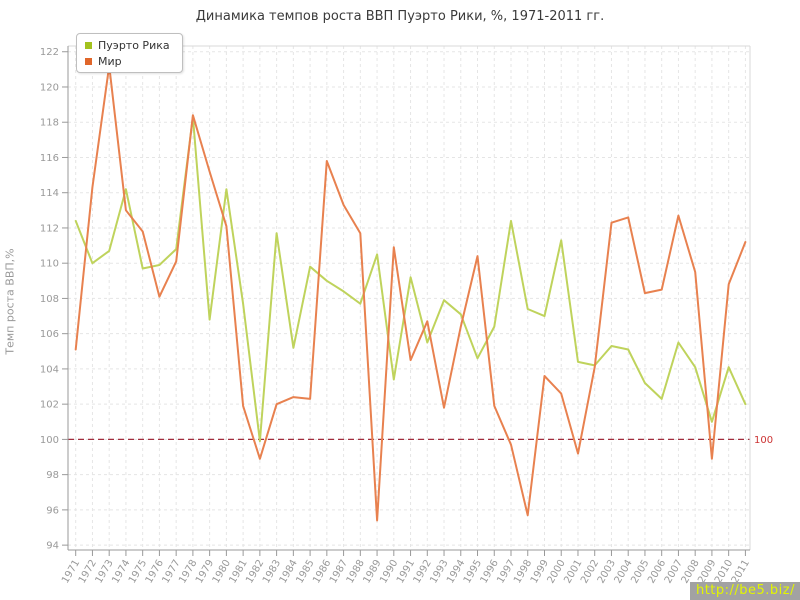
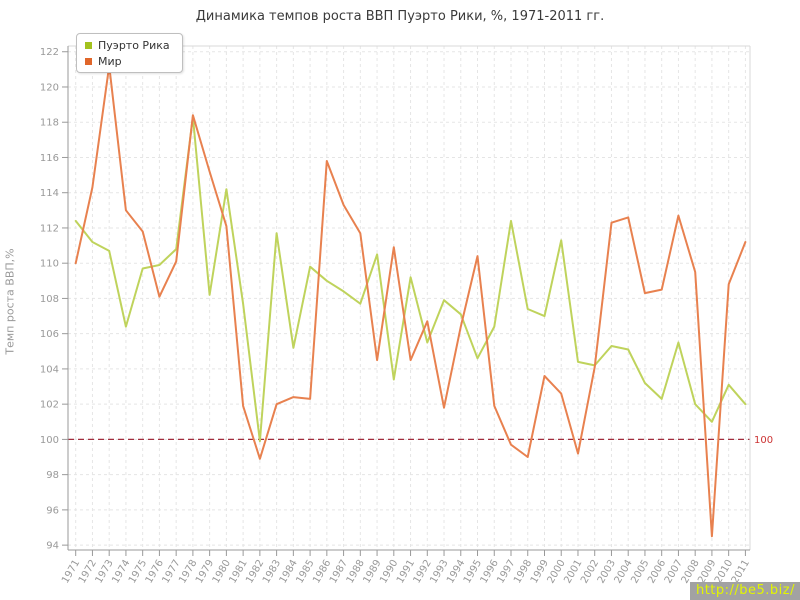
Мир/1971: 105.1 -> 110.0
Пуэрто Рика/1972: 110.0 -> 111.2
Пуэрто Рика/1974: 114.2 -> 106.4
Пуэрто Рика/1979: 106.8 -> 108.2
Мир/1989: 95.4 -> 104.5
Мир/1998: 95.7 -> 99.0
Пуэрто Рика/2008: 104.1 -> 102.0
Мир/2009: 98.9 -> 94.5
Пуэрто Рика/2010: 104.1 -> 103.1
